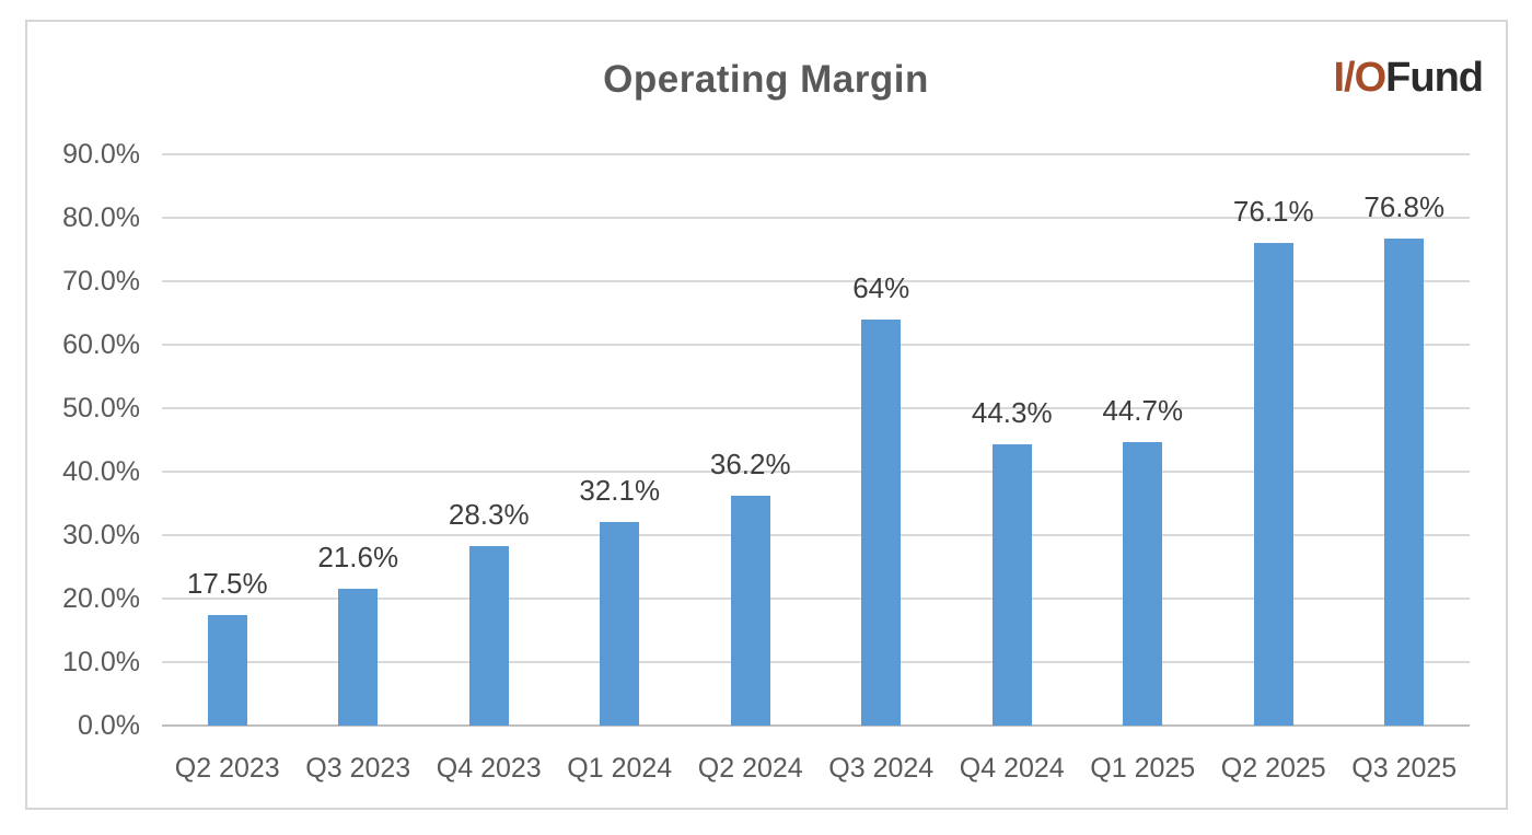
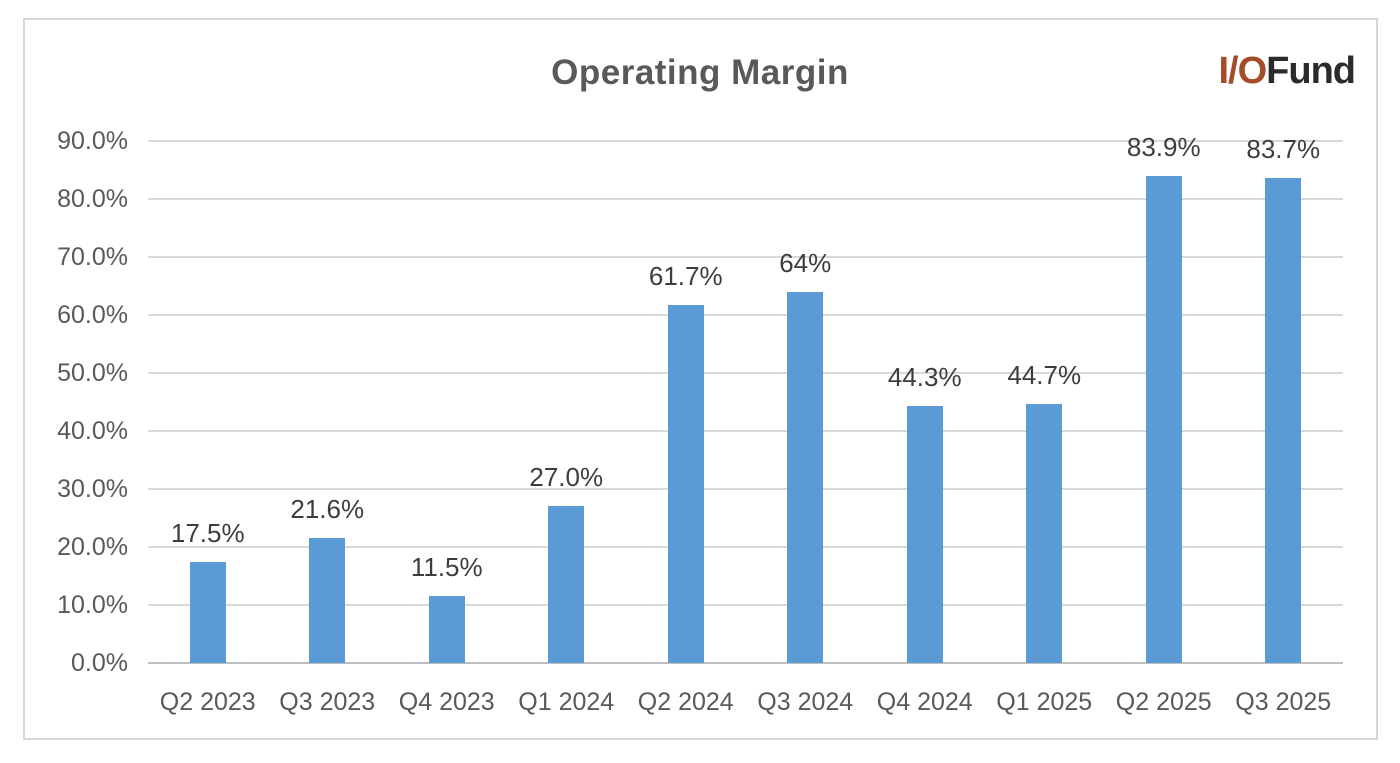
Q4 2023: 28.3% -> 11.5%
Q1 2024: 32.1% -> 27.0%
Q2 2024: 36.2% -> 61.7%
Q2 2025: 76.1% -> 83.9%
Q3 2025: 76.8% -> 83.7%
